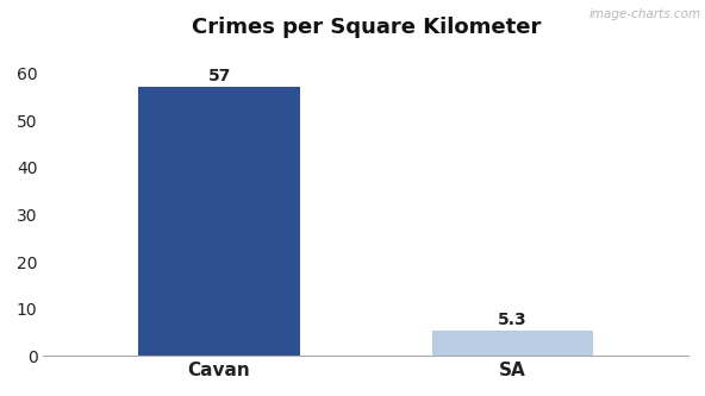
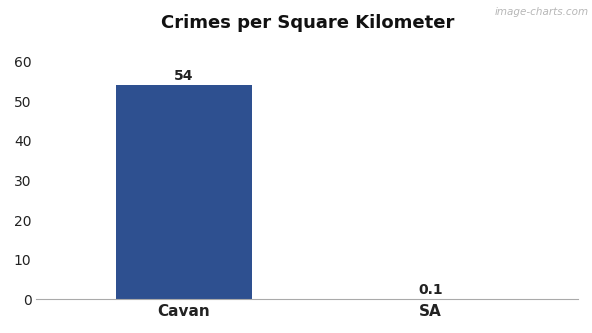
Cavan: 57 -> 54
SA: 5.3 -> 0.1
